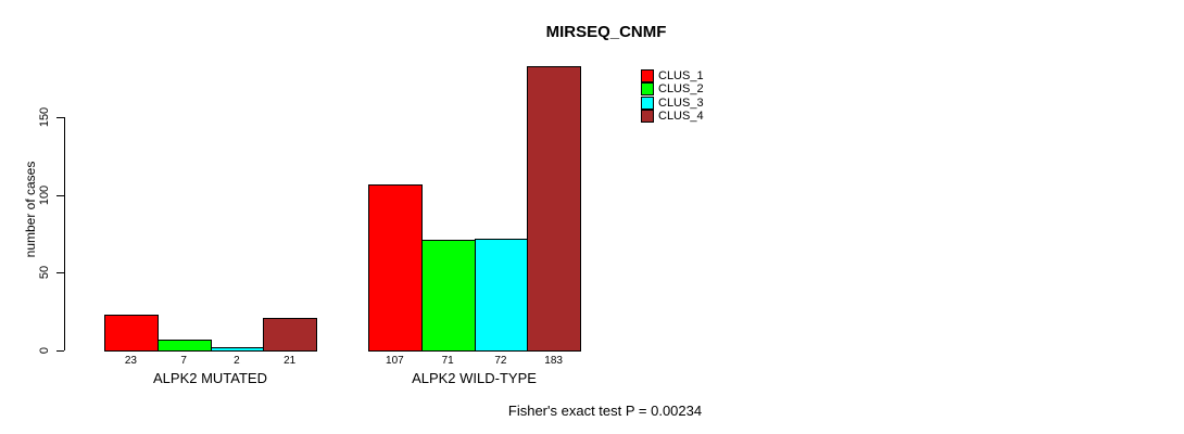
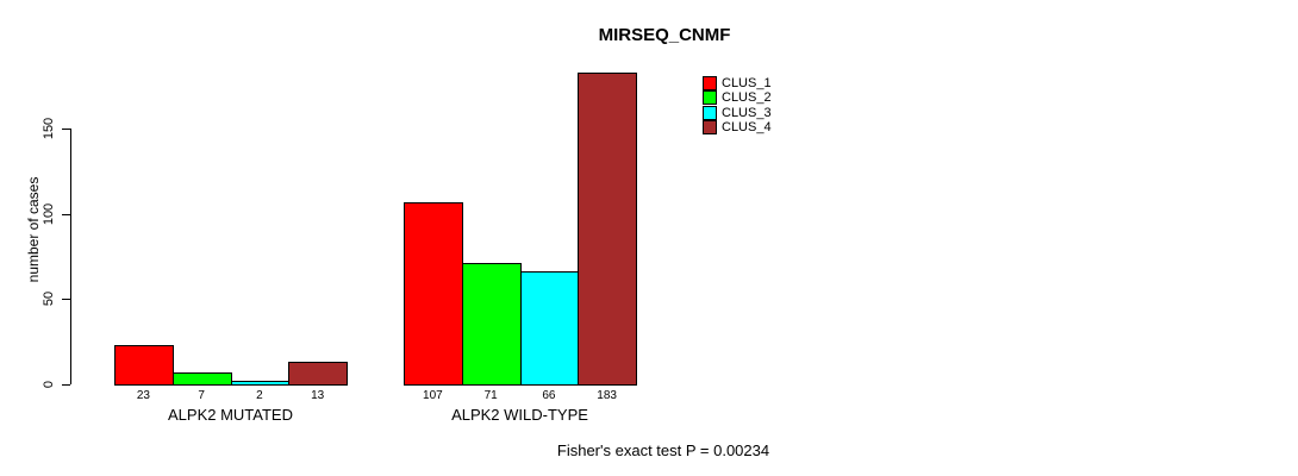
CLUS_4/ALPK2 MUTATED: 21 -> 13
CLUS_3/ALPK2 WILD-TYPE: 72 -> 66
